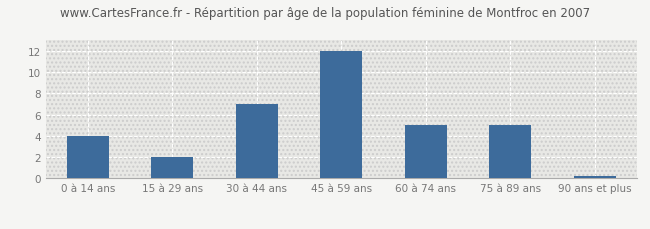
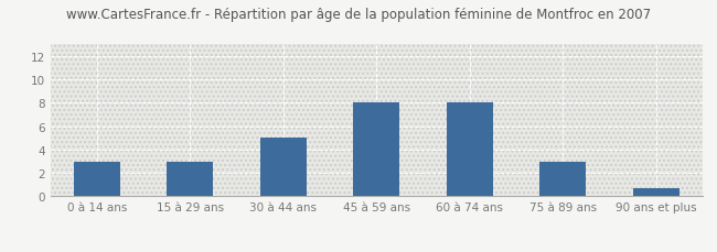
0 à 14 ans: 4.0 -> 3.0
15 à 29 ans: 2.0 -> 3.0
30 à 44 ans: 7.0 -> 5.0
45 à 59 ans: 12.0 -> 8.0
60 à 74 ans: 5.0 -> 8.0
75 à 89 ans: 5.0 -> 3.0
90 ans et plus: 0.2 -> 0.7
